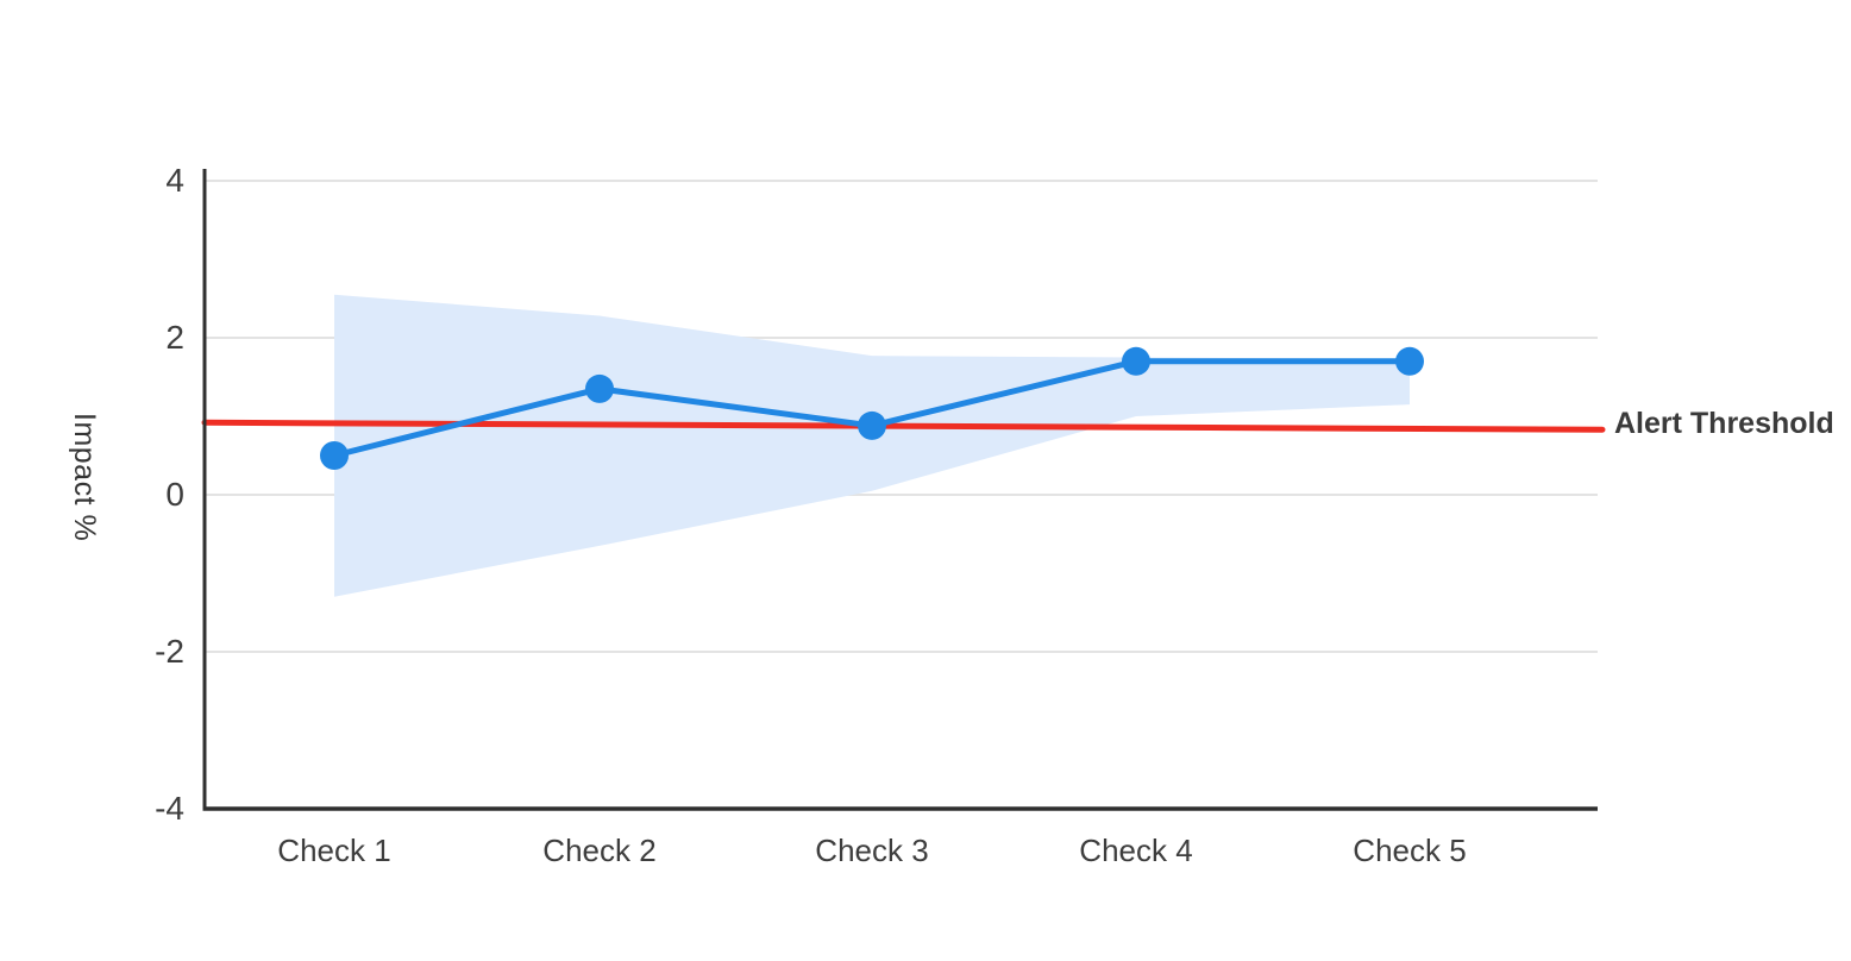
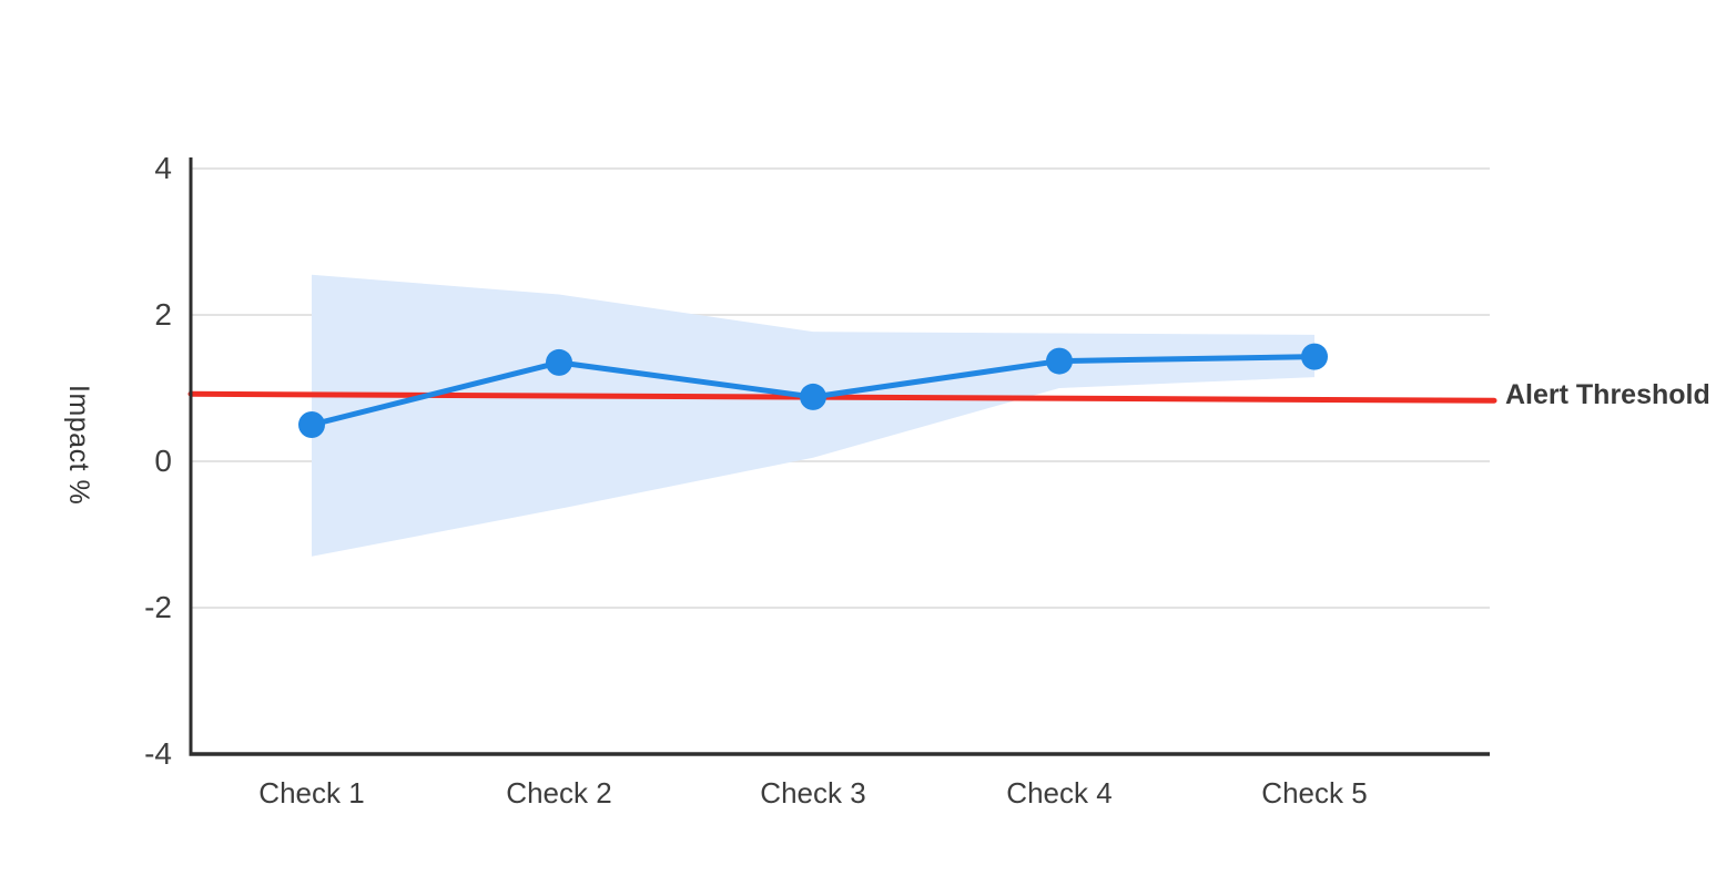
Check 4: 1.7 -> 1.4
Check 5: 1.7 -> 1.4
